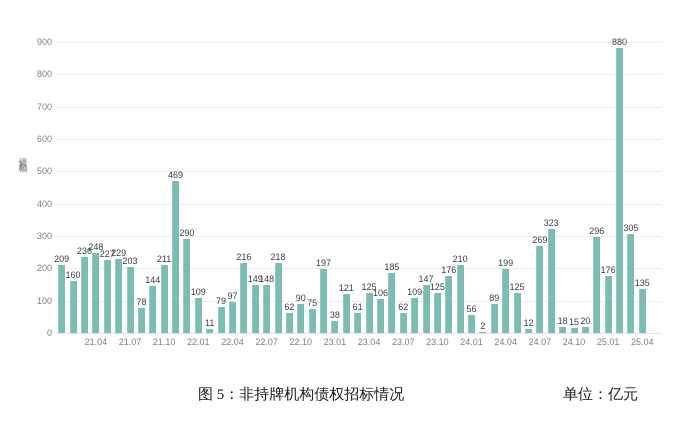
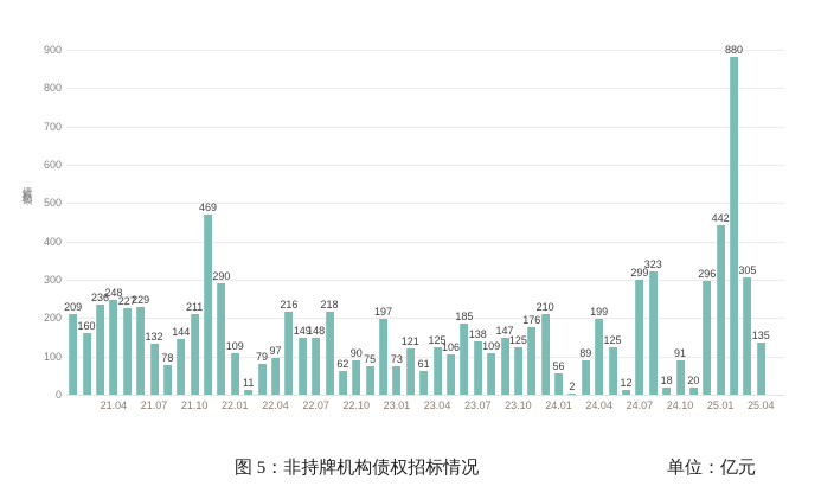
21.07: 203 -> 132
23.01: 38 -> 73
23.07: 62 -> 138
24.07: 269 -> 299
24.10: 15 -> 91
25.01: 176 -> 442
